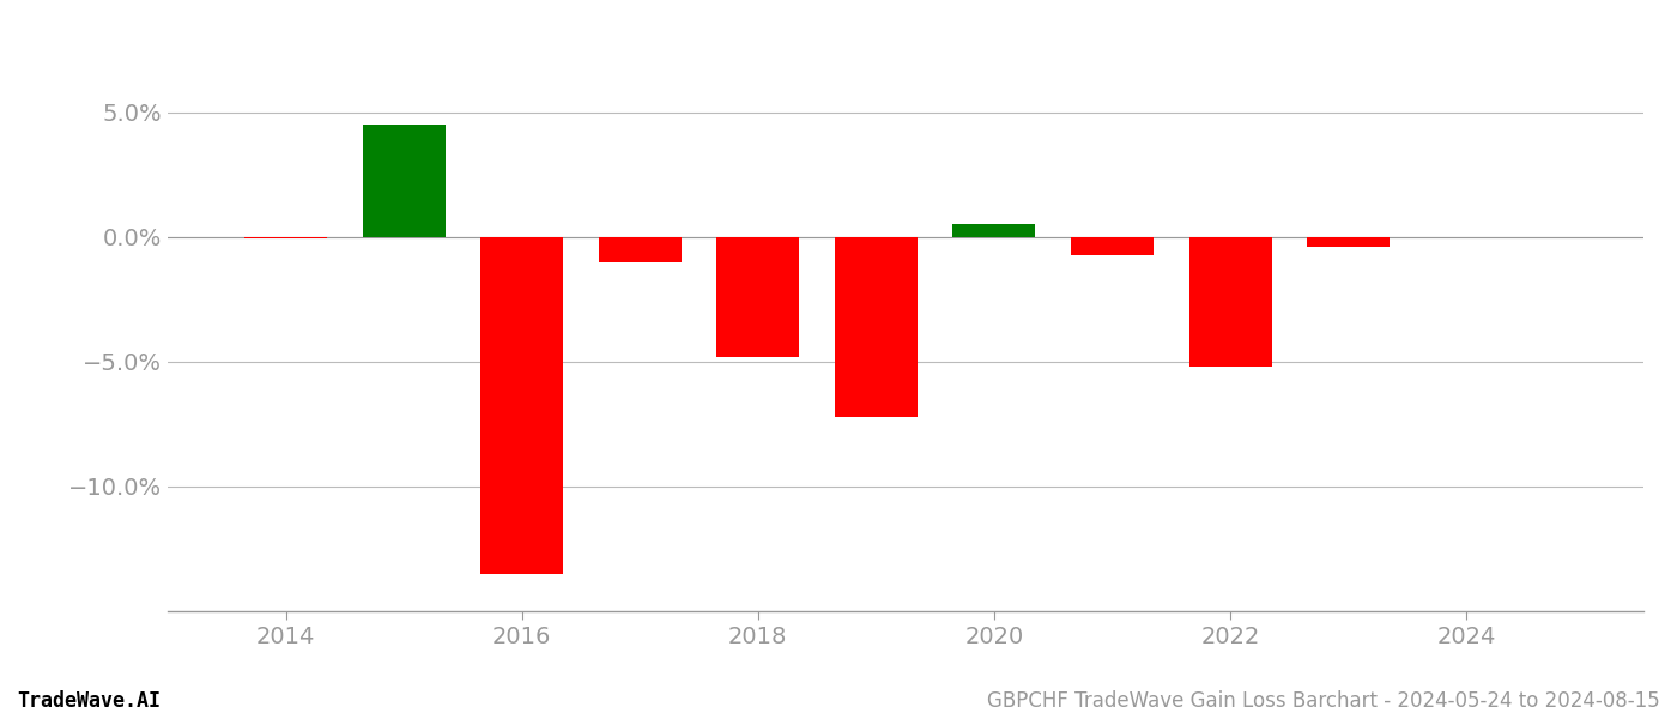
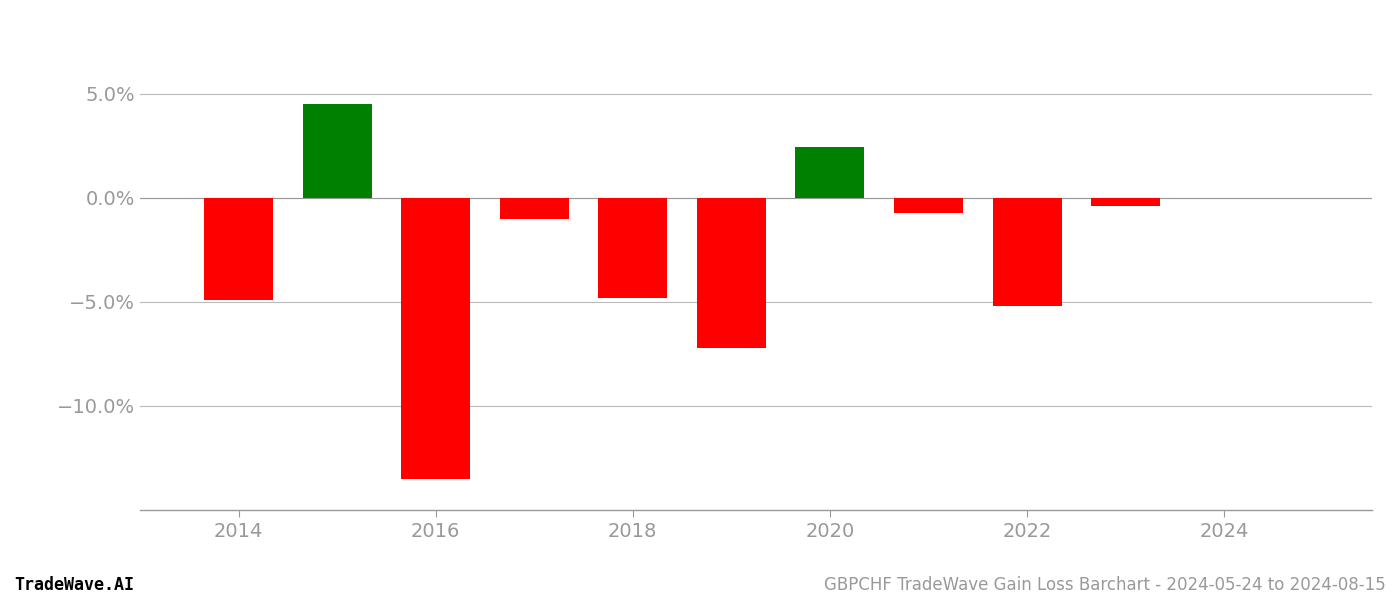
2014: -0.05% -> -4.90%
2020: 0.55% -> 2.45%
